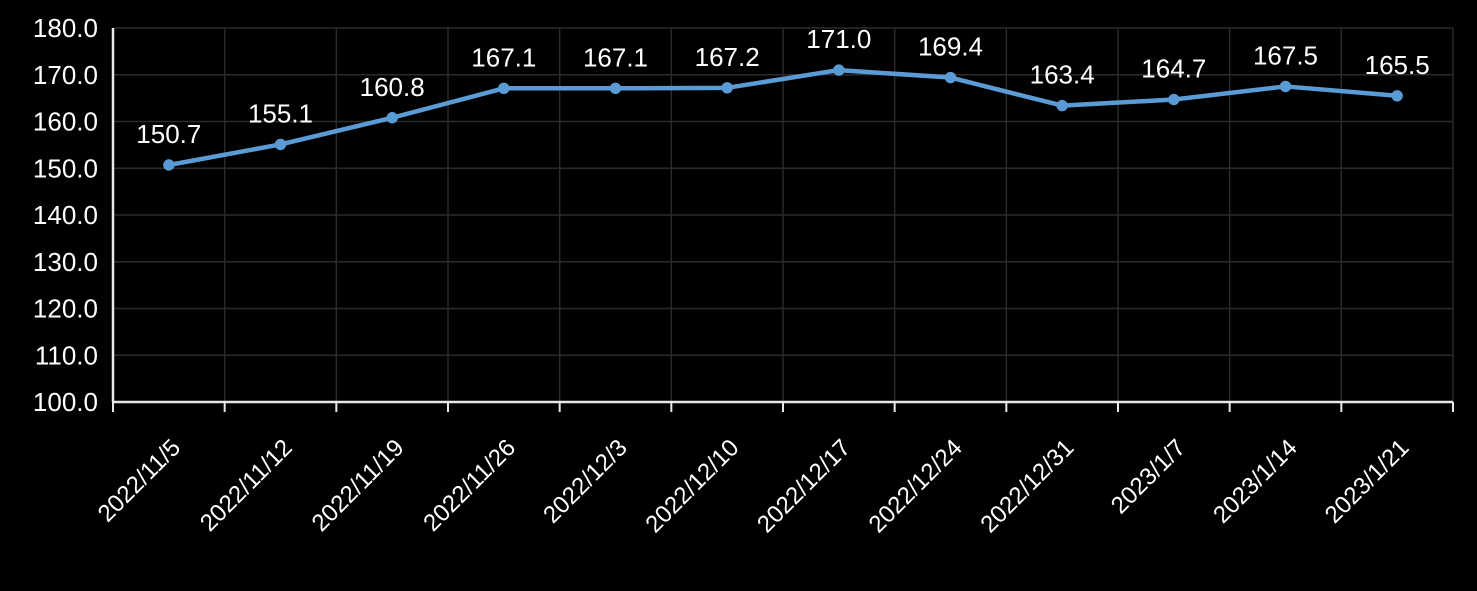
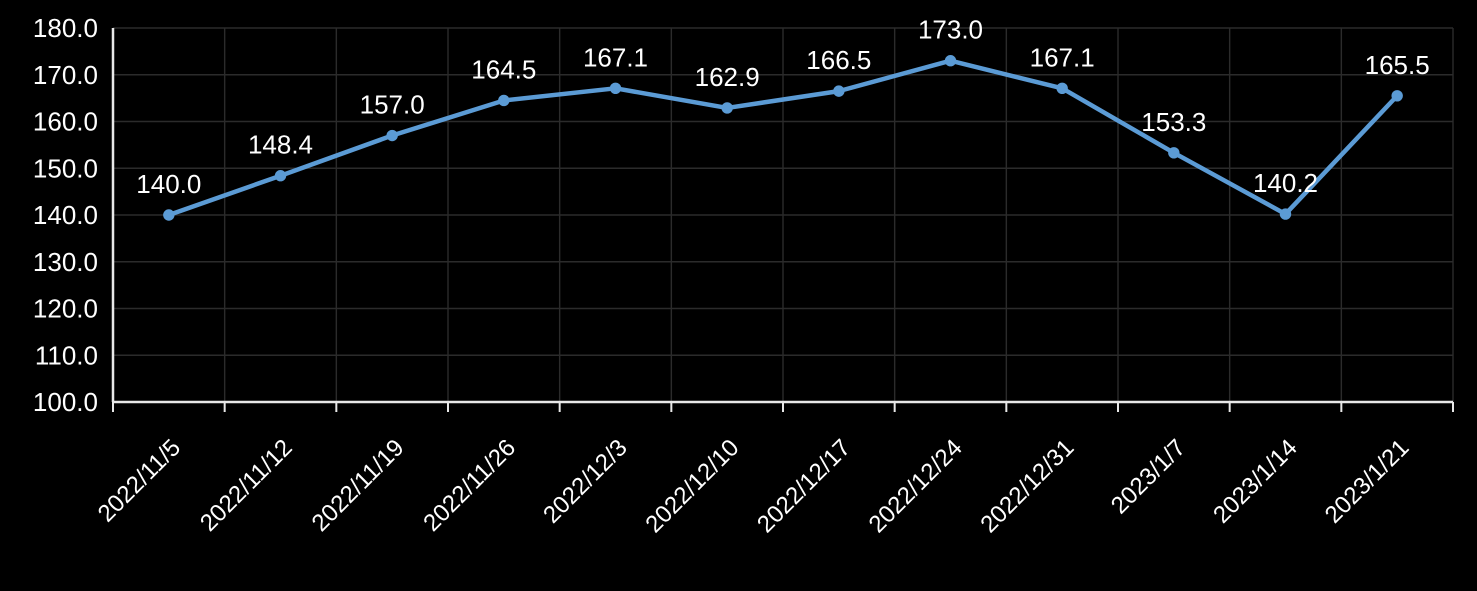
2022/11/5: 150.7 -> 140.0
2022/11/12: 155.1 -> 148.4
2022/11/19: 160.8 -> 157.0
2022/11/26: 167.1 -> 164.5
2022/12/10: 167.2 -> 162.9
2022/12/17: 171.0 -> 166.5
2022/12/24: 169.4 -> 173.0
2022/12/31: 163.4 -> 167.1
2023/1/7: 164.7 -> 153.3
2023/1/14: 167.5 -> 140.2
